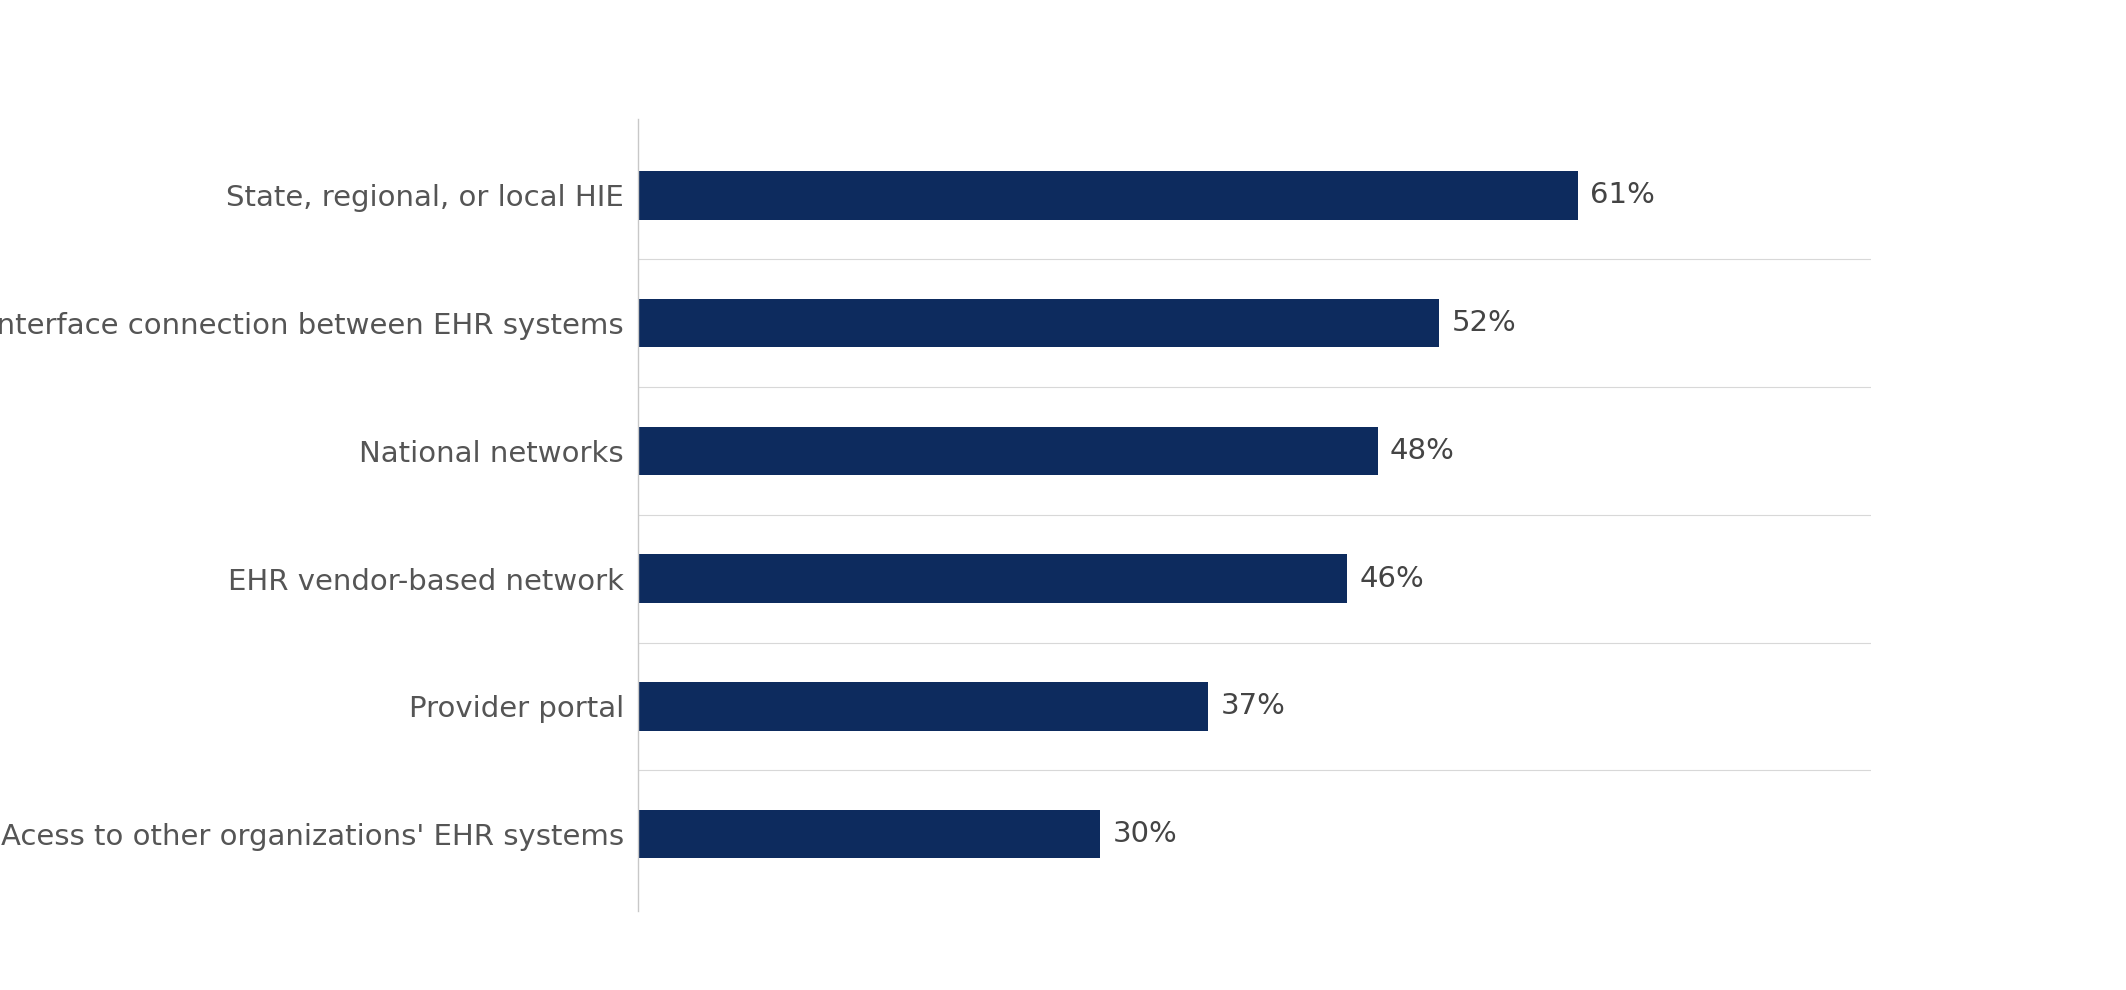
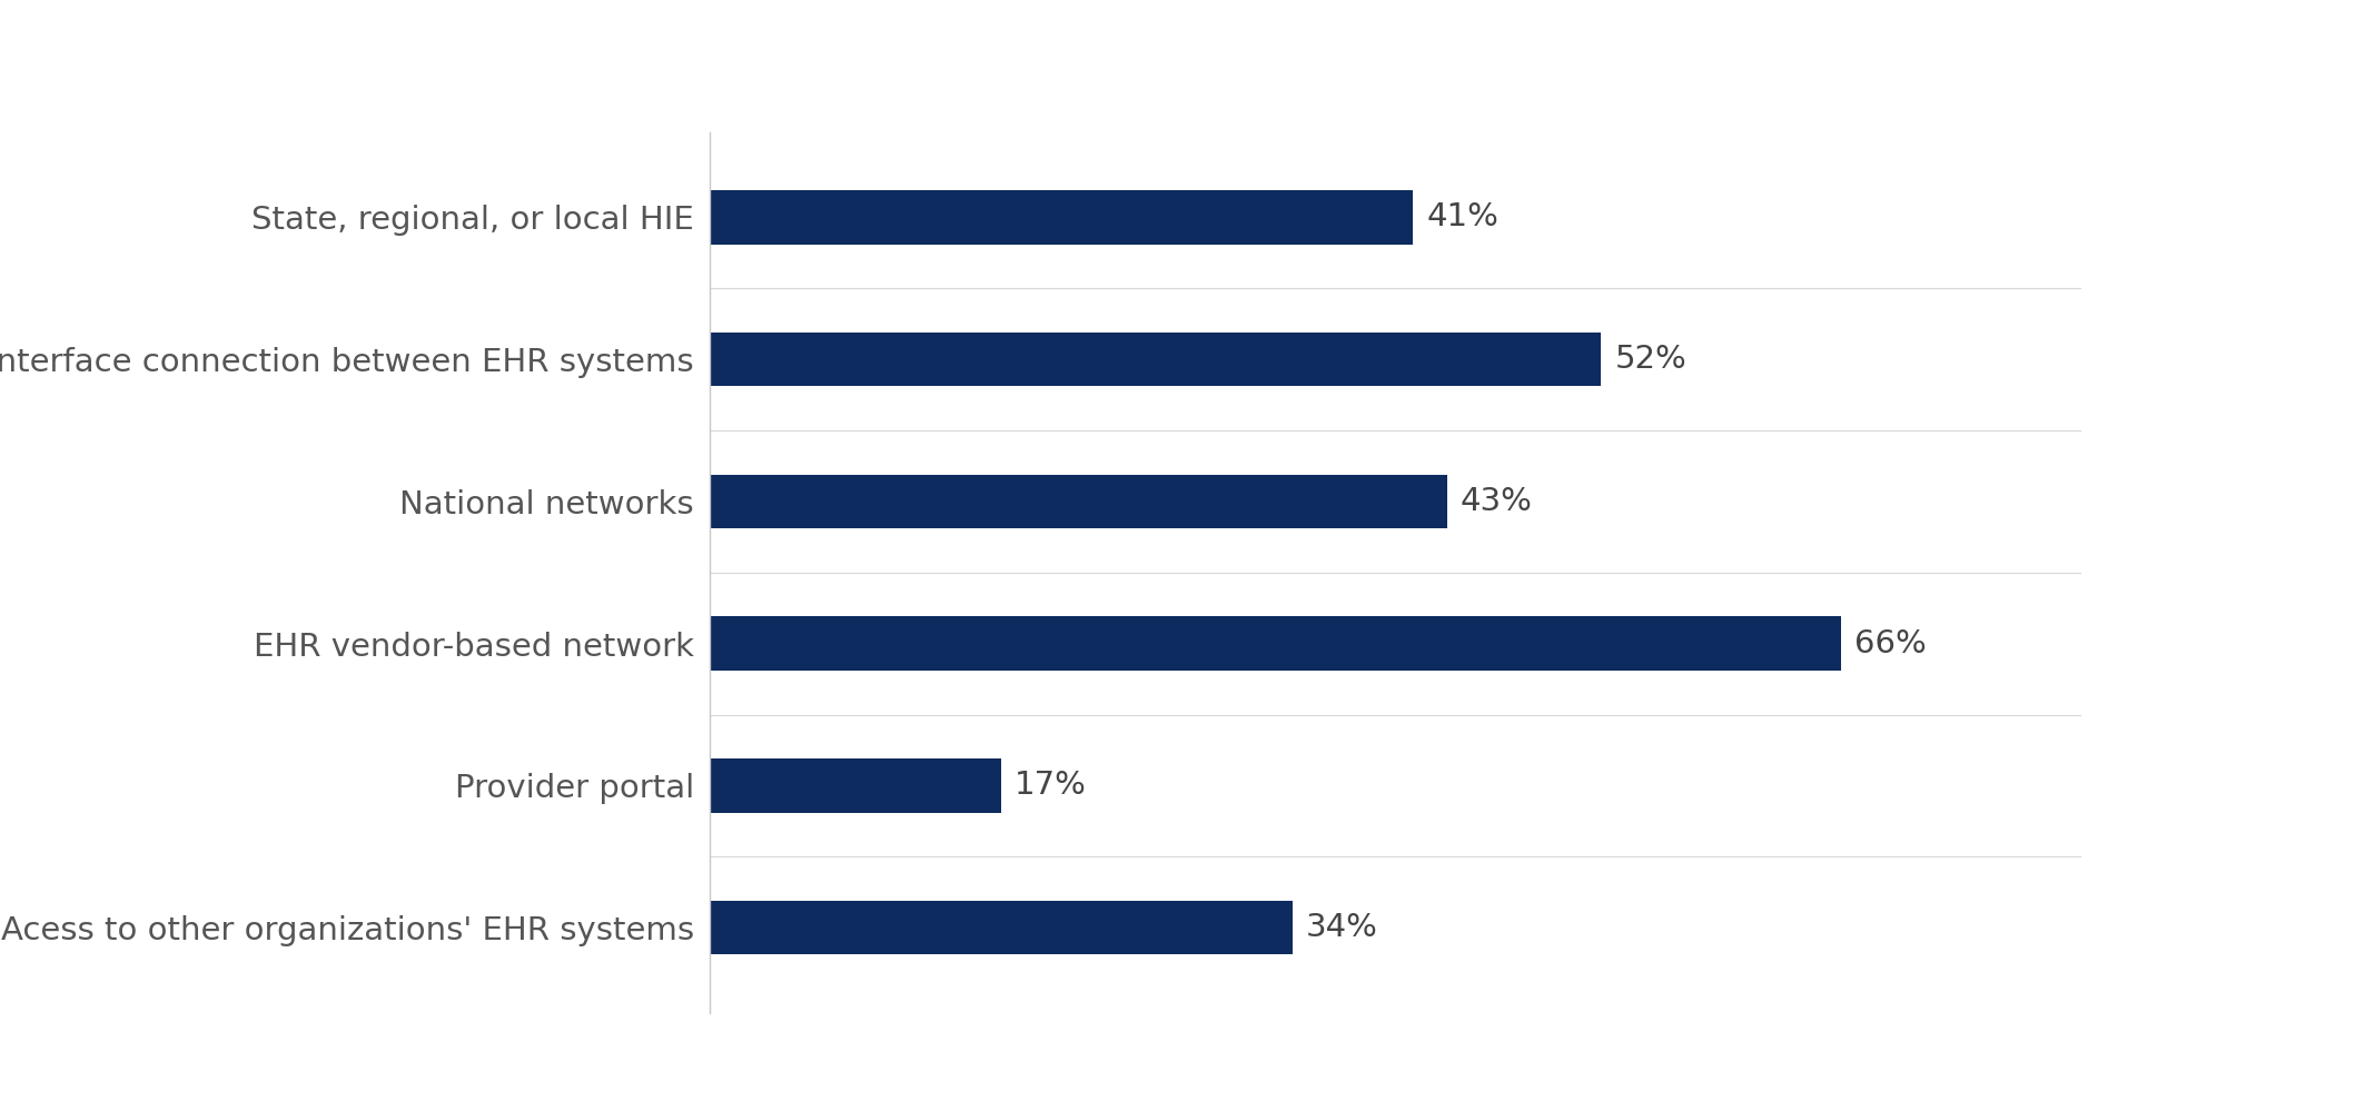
State, regional, or local HIE: 61% -> 41%
National networks: 48% -> 43%
EHR vendor-based network: 46% -> 66%
Provider portal: 37% -> 17%
Acess to other organizations' EHR systems: 30% -> 34%
